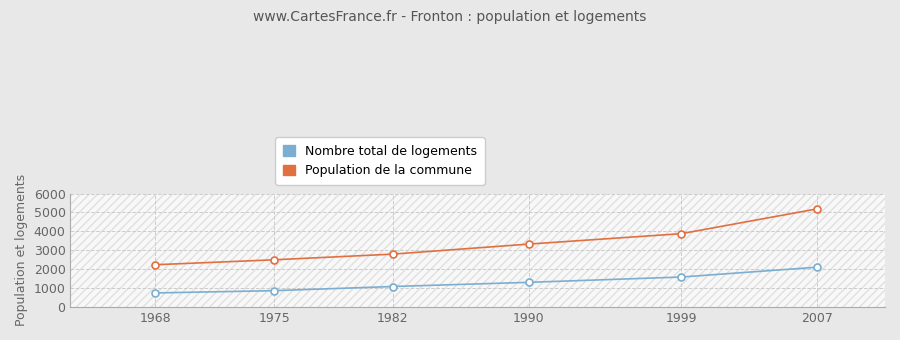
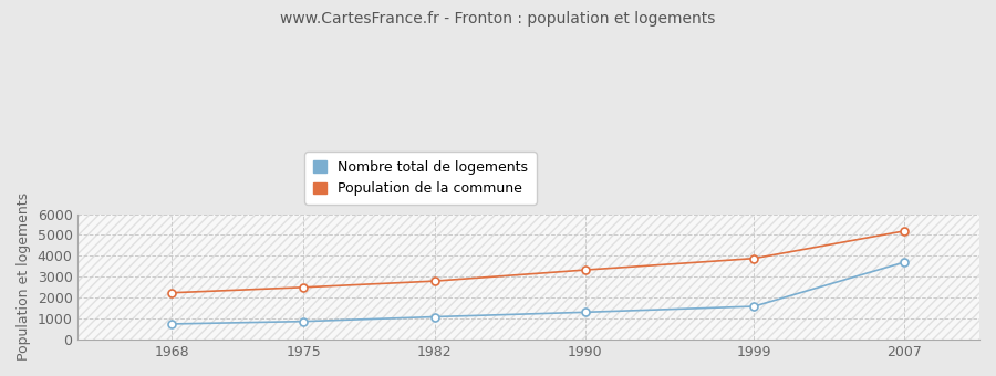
Nombre total de logements/2007: 2100 -> 3700
